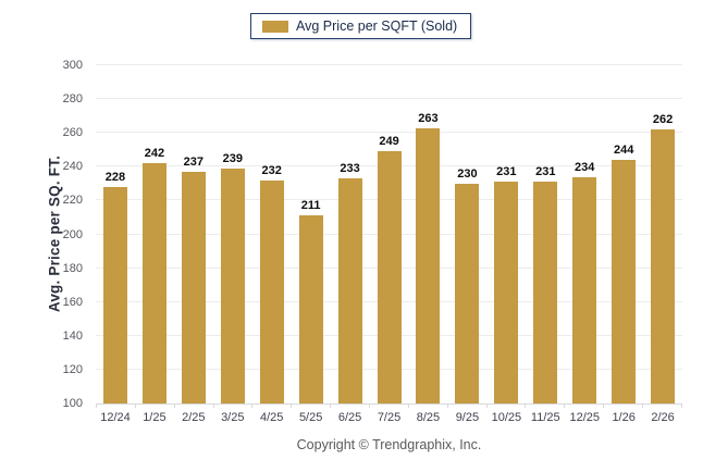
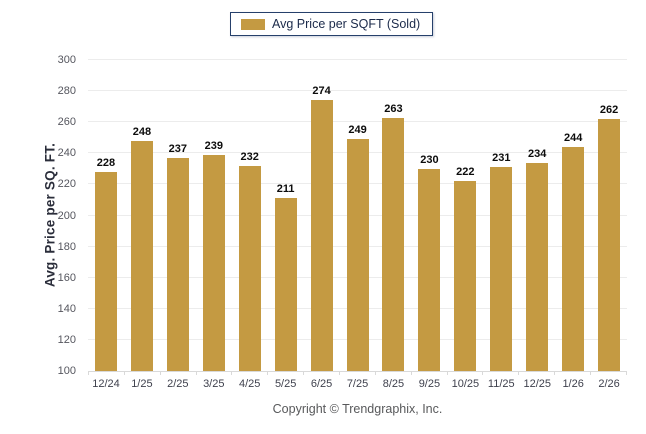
1/25: 242 -> 248
6/25: 233 -> 274
10/25: 231 -> 222
